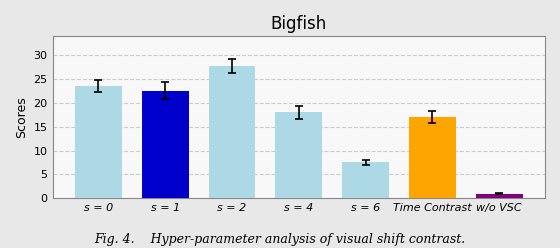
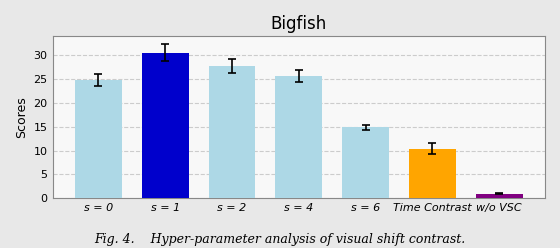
s = 0: 23.5 -> 24.8
s = 1: 22.5 -> 30.5
s = 4: 18.0 -> 25.6
s = 6: 7.5 -> 14.9
Time Contrast: 17.0 -> 10.4
